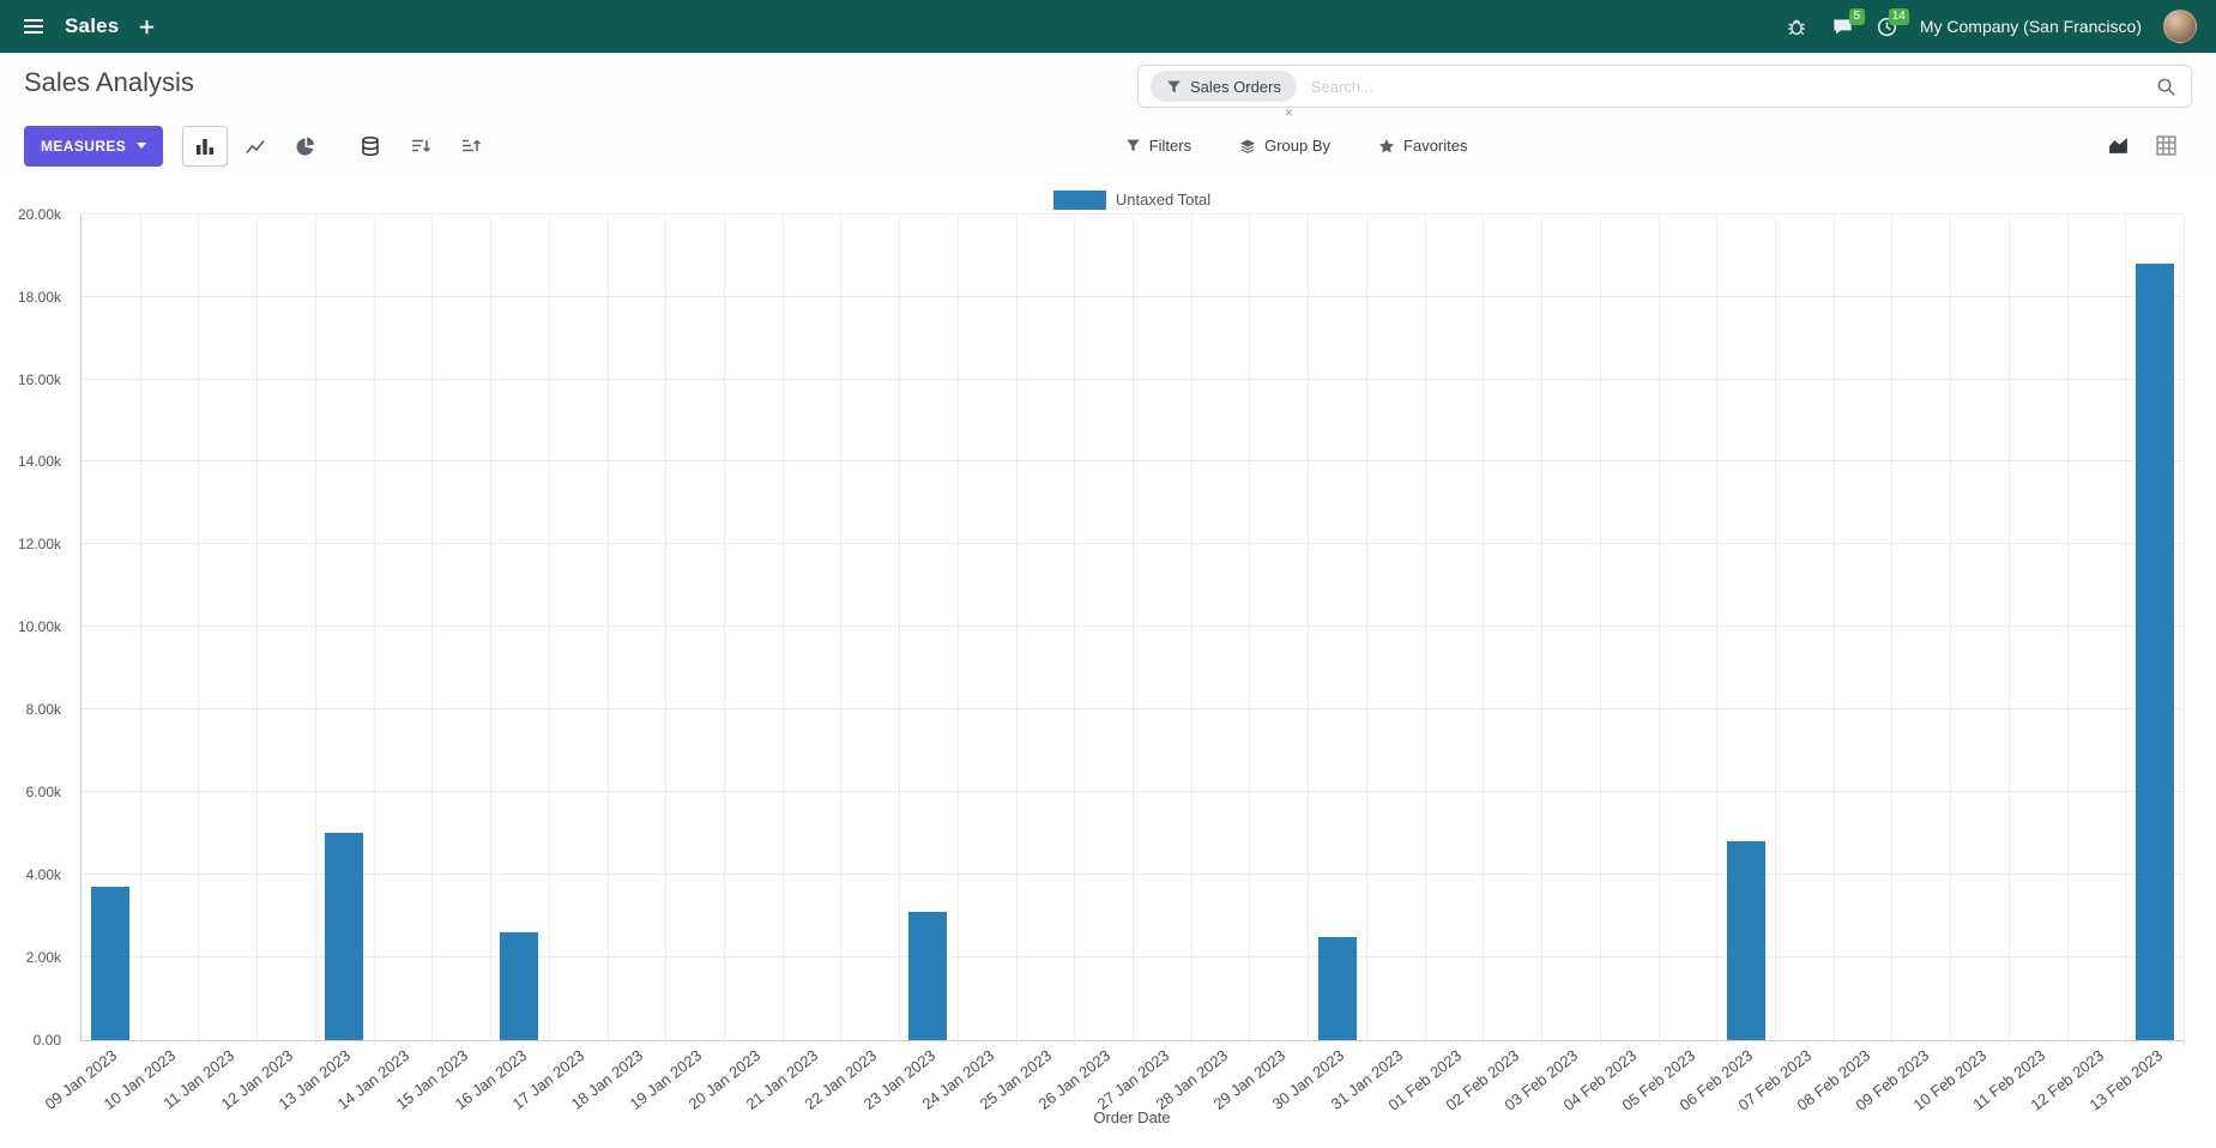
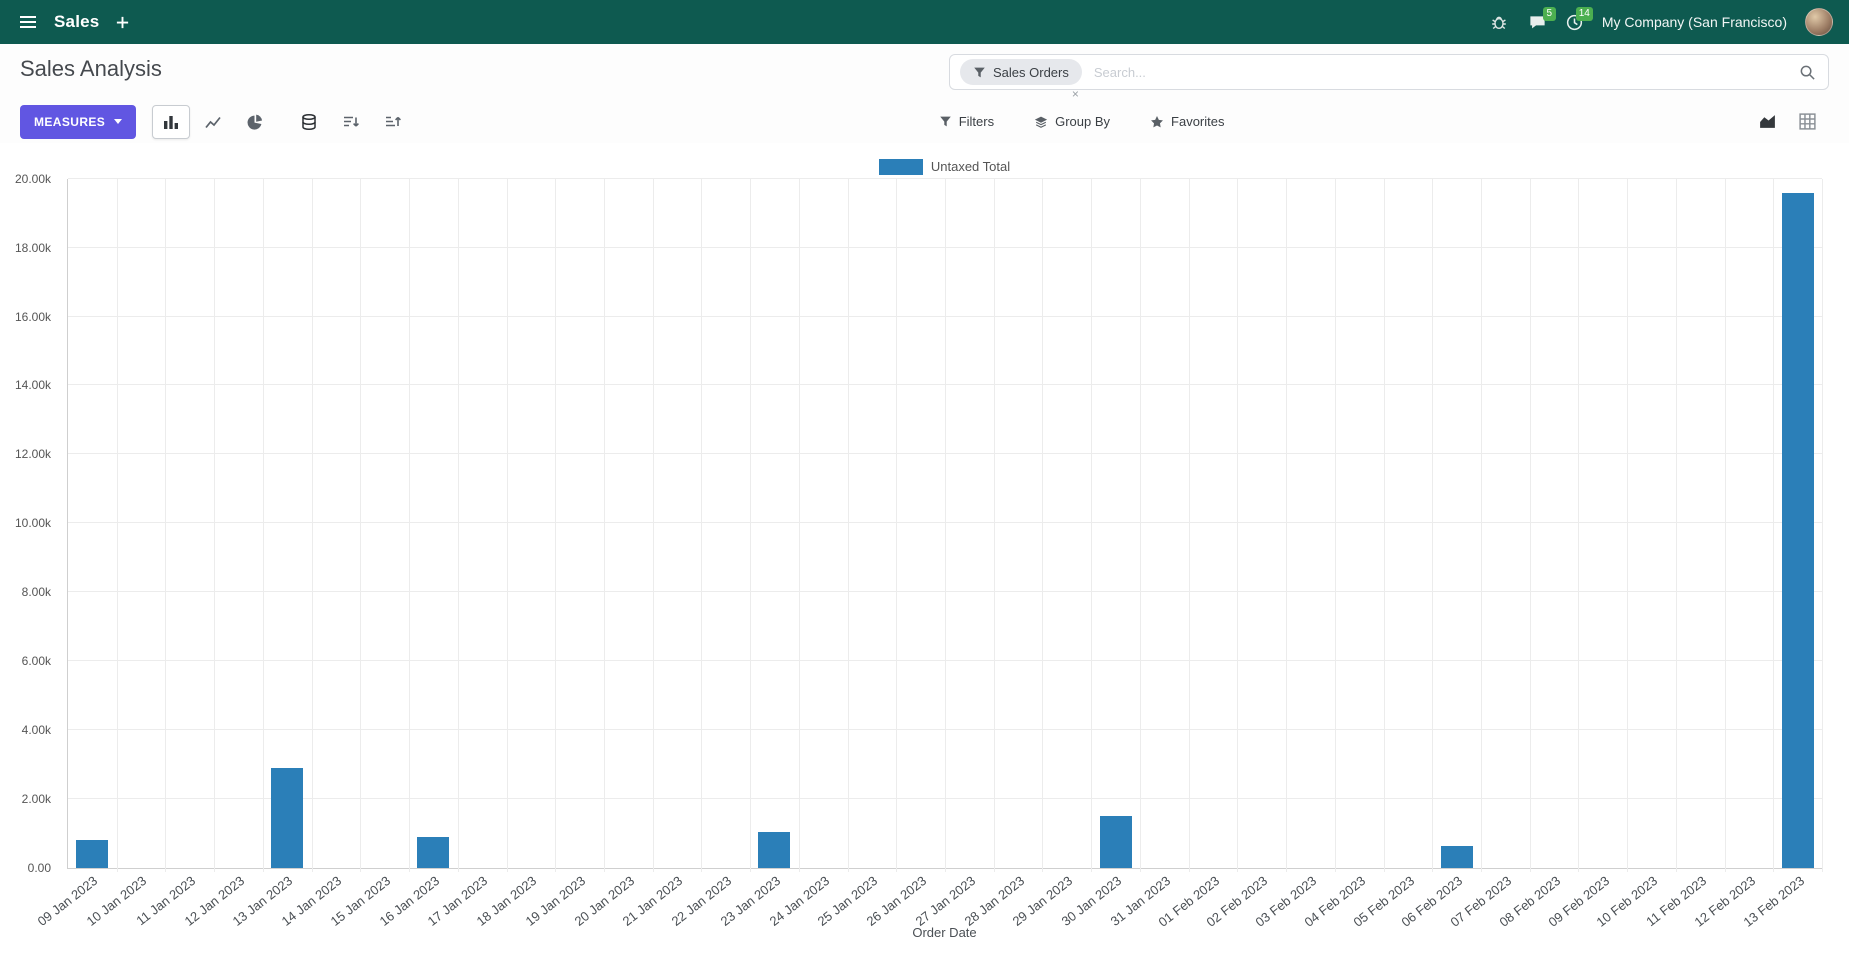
09 Jan 2023: 3.7k -> 0.8k
13 Jan 2023: 5.0k -> 2.9k
16 Jan 2023: 2.6k -> 0.9k
23 Jan 2023: 3.1k -> 1.0k
30 Jan 2023: 2.5k -> 1.5k
06 Feb 2023: 4.8k -> 0.6k
13 Feb 2023: 18.8k -> 19.6k
